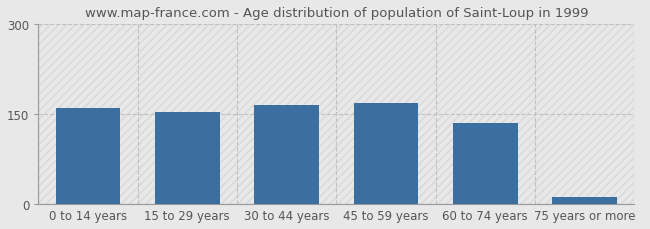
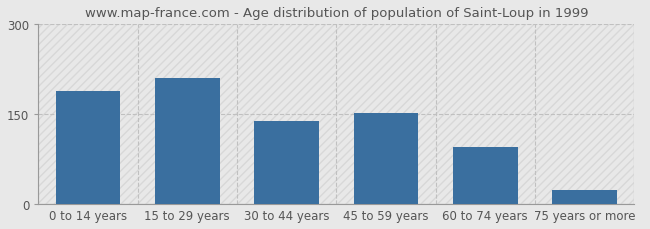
0 to 14 years: 161 -> 188
15 to 29 years: 154 -> 210
30 to 44 years: 165 -> 138
45 to 59 years: 169 -> 152
60 to 74 years: 136 -> 96
75 years or more: 12 -> 24
